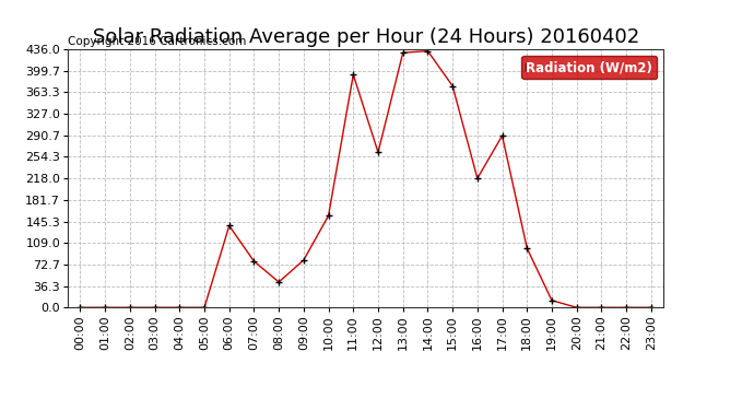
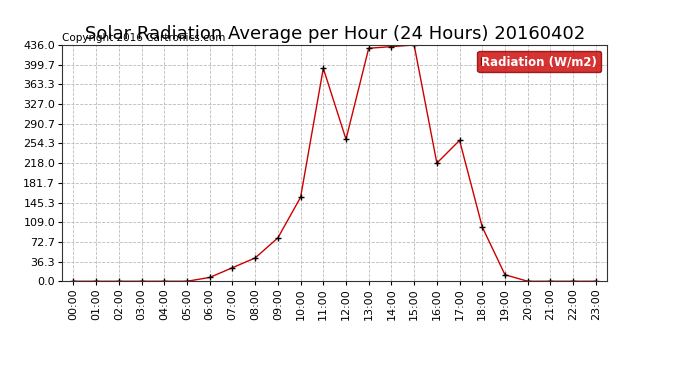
06:00: 138 -> 7
07:00: 78 -> 25
15:00: 374 -> 436
17:00: 290 -> 260
